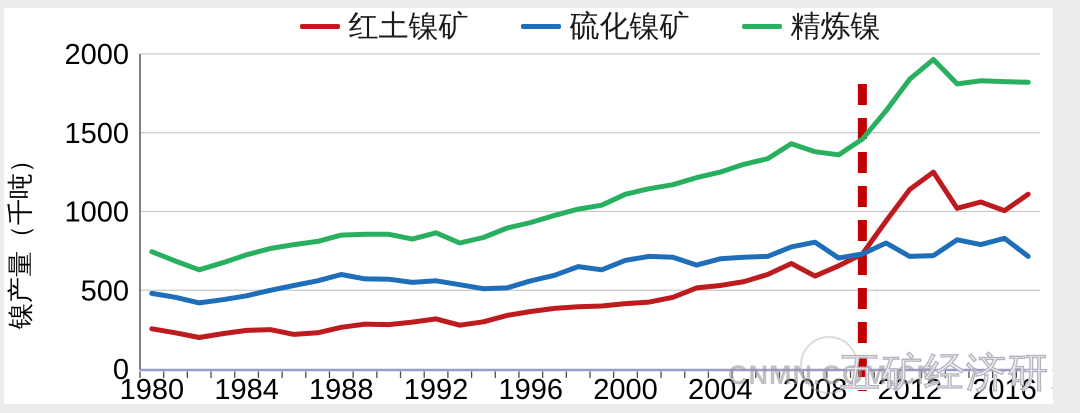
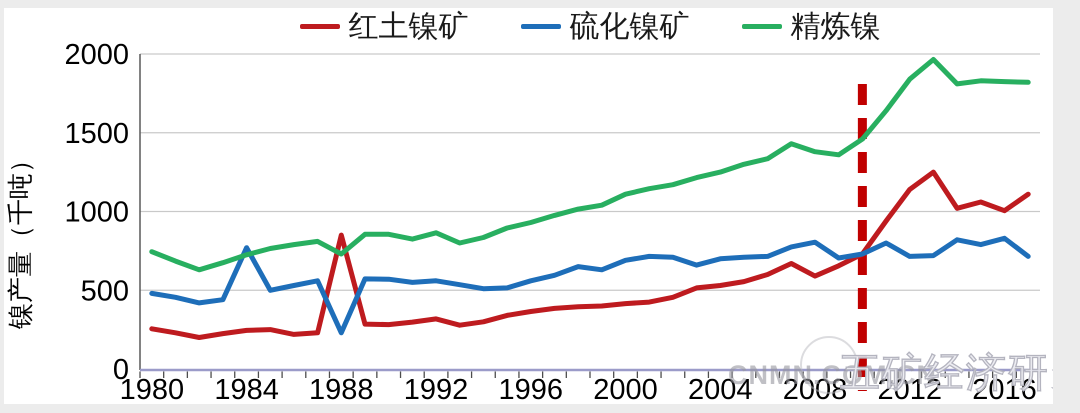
硫化镍矿/1984: 460 -> 770
红土镍矿/1988: 260 -> 850
硫化镍矿/1988: 600 -> 230
精炼镍/1988: 850 -> 730
